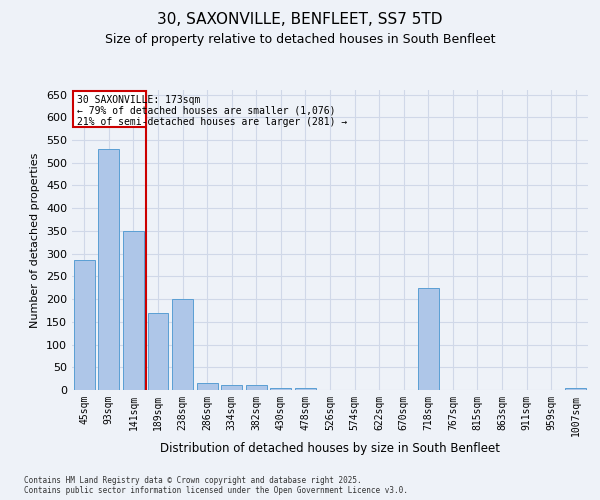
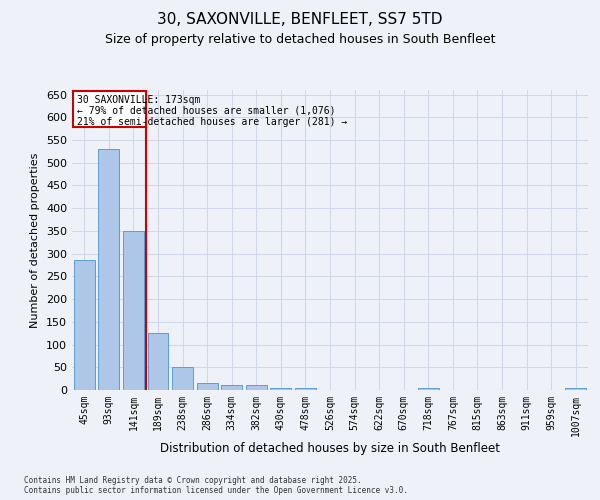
189sqm: 170 -> 125
238sqm: 200 -> 50
718sqm: 225 -> 5
